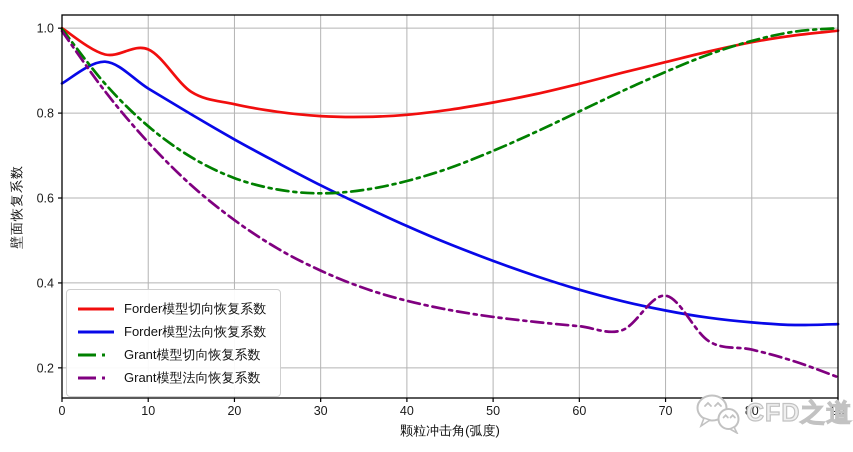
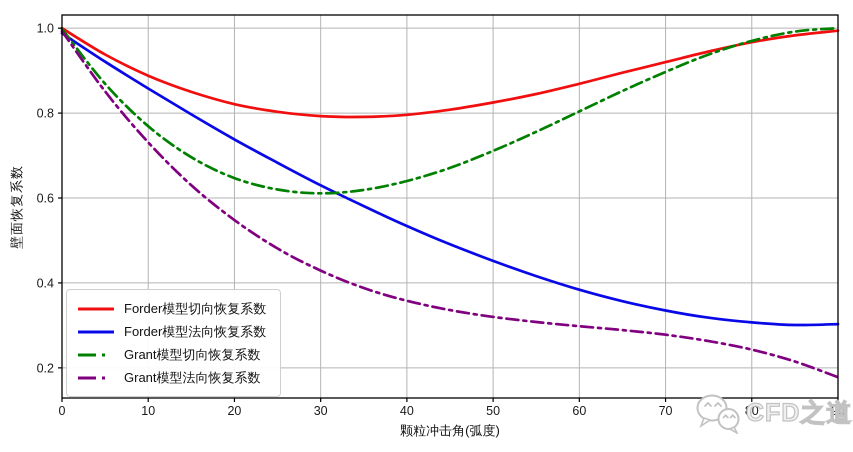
Forder模型法向恢复系数/0: 0.87 -> 0.99
Forder模型切向恢复系数/10: 0.95 -> 0.89
Grant模型法向恢复系数/70: 0.37 -> 0.28
